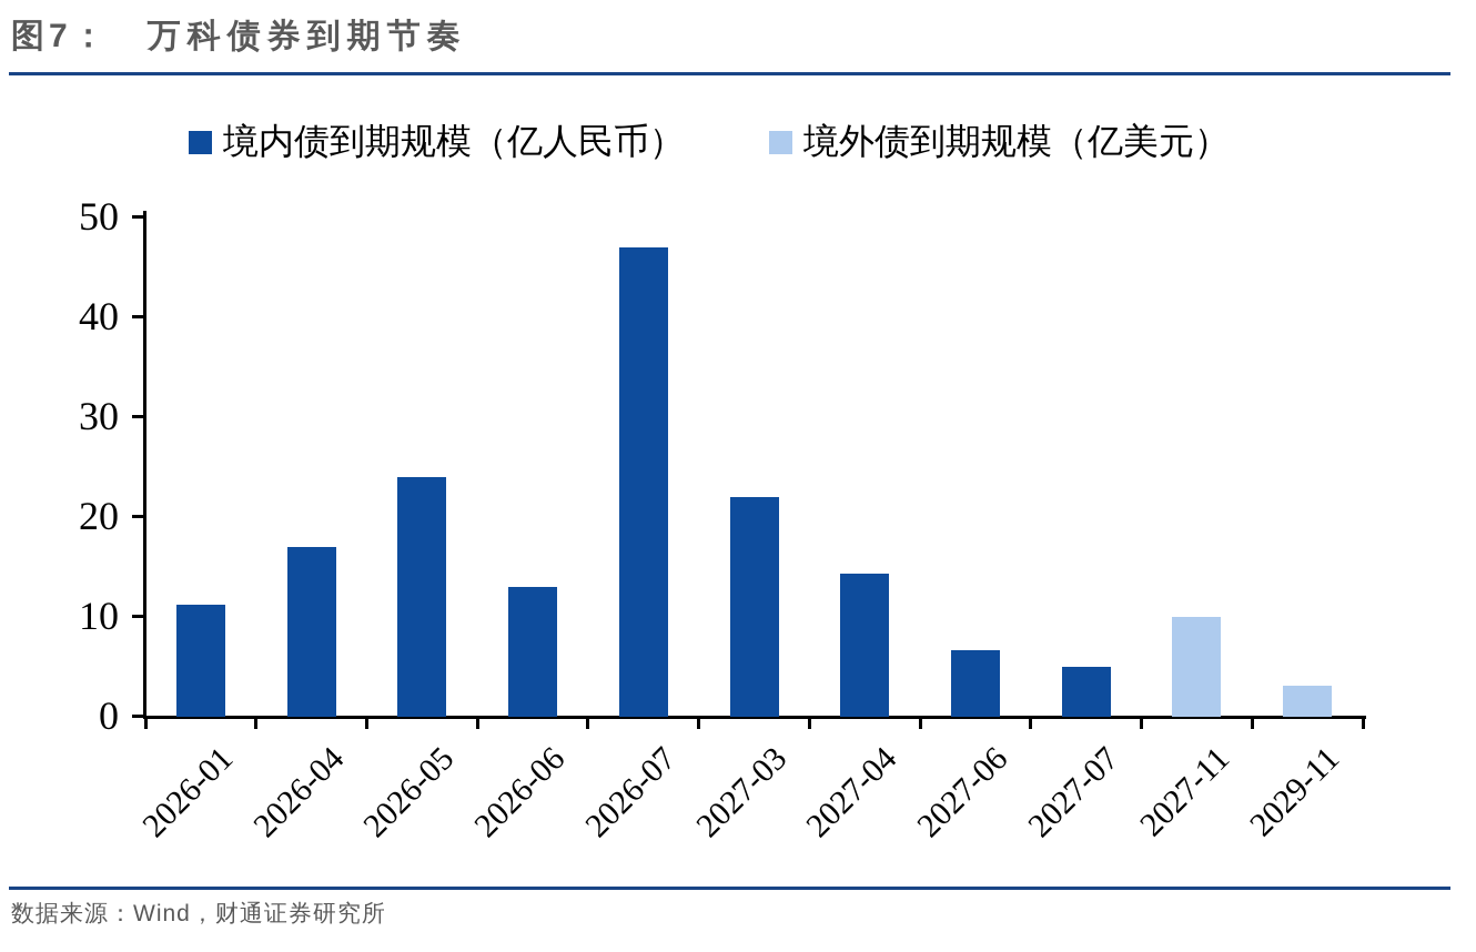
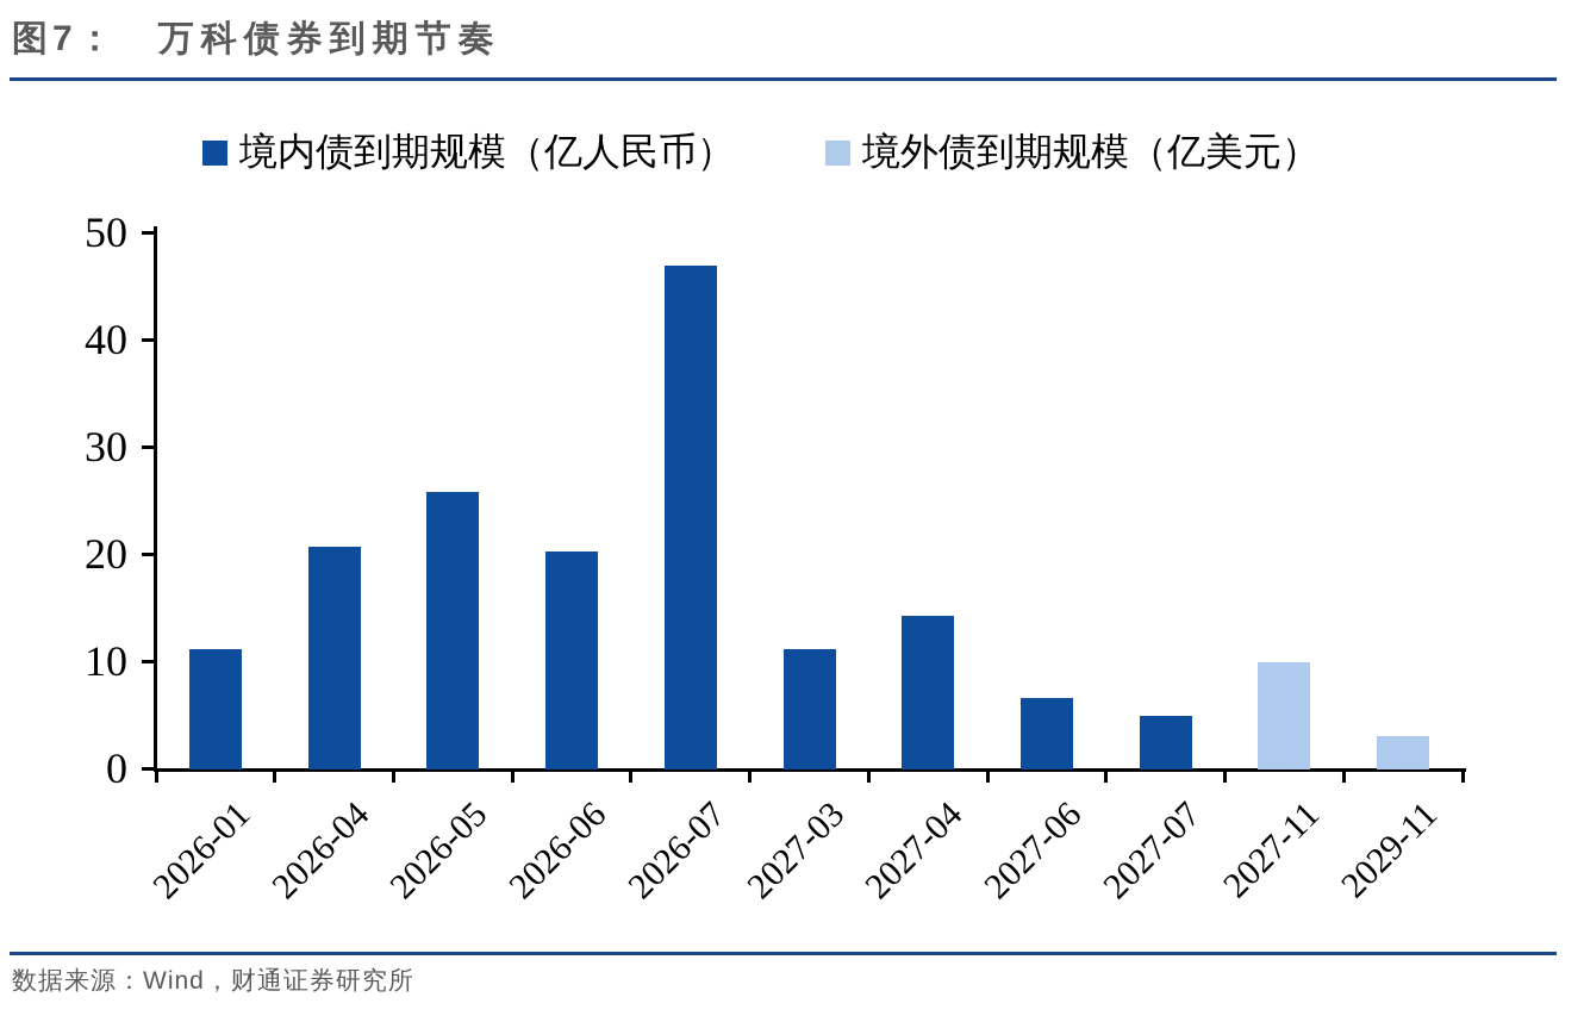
境内债到期规模（亿人民币）/2026-04: 17 -> 21
境内债到期规模（亿人民币）/2026-05: 24 -> 26
境内债到期规模（亿人民币）/2026-06: 13 -> 20
境内债到期规模（亿人民币）/2027-03: 22 -> 11
